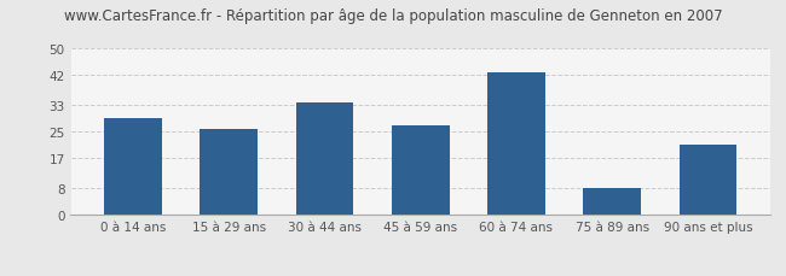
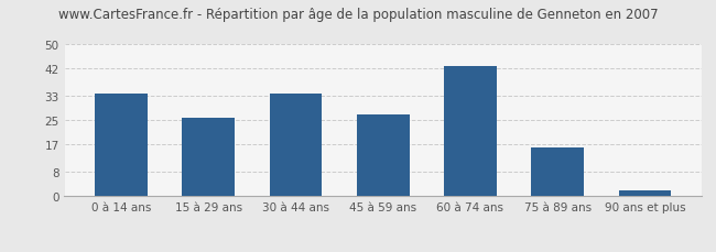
0 à 14 ans: 29 -> 34
75 à 89 ans: 8 -> 16
90 ans et plus: 21 -> 2
